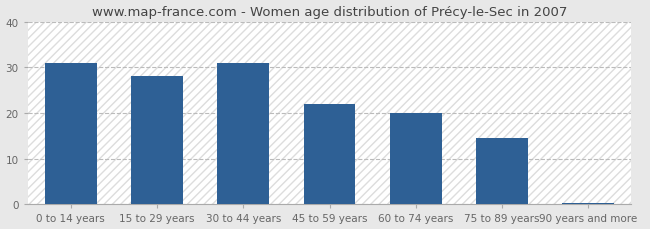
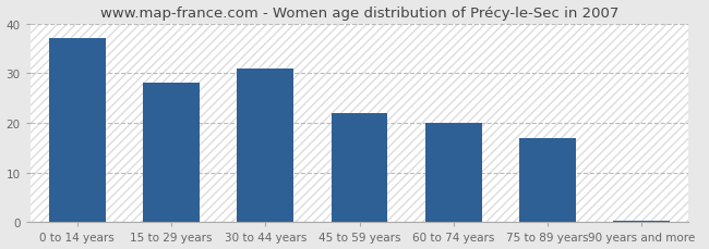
0 to 14 years: 31.0 -> 37.0
75 to 89 years: 14.5 -> 17.0
